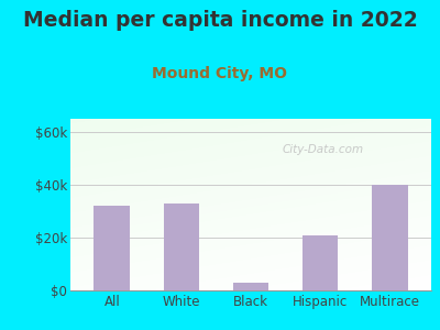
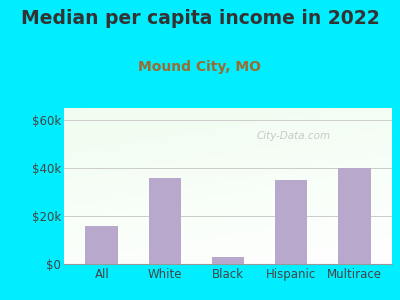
All: $32k -> $16k
White: $33k -> $36k
Hispanic: $21k -> $35k
